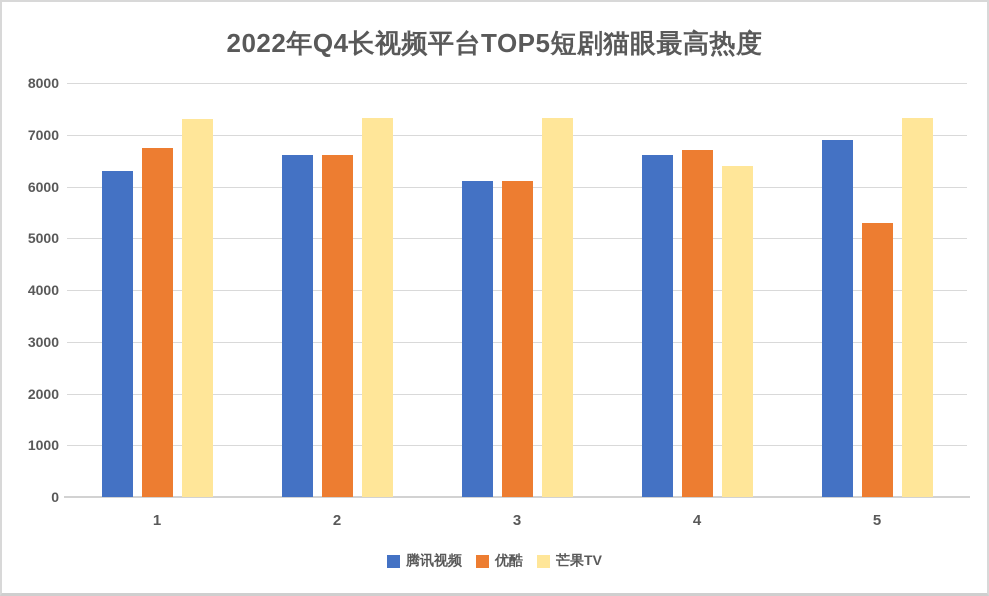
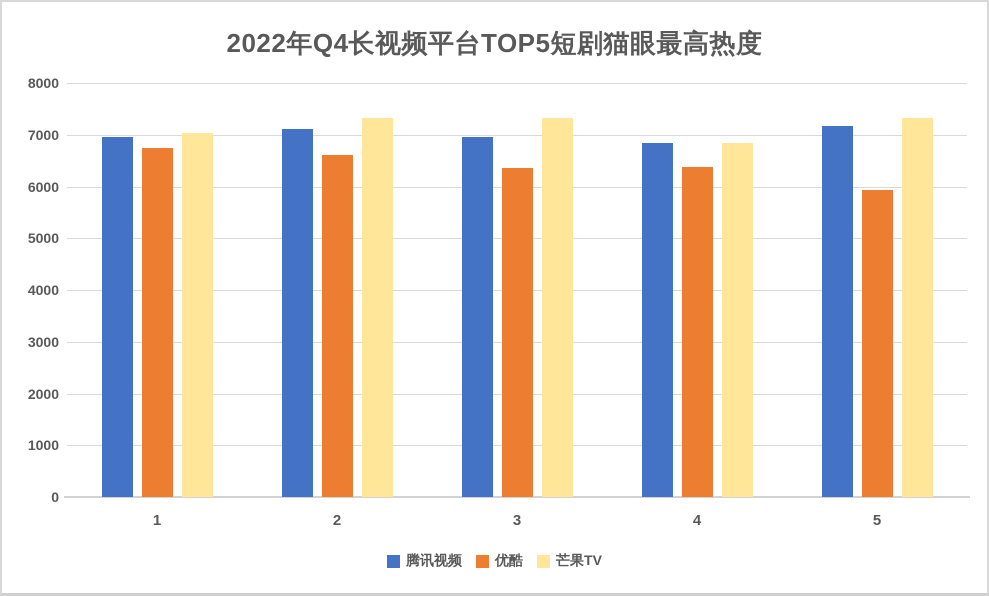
腾讯视频/1: 6300 -> 7000
芒果TV/1: 7300 -> 7000
腾讯视频/2: 6600 -> 7100
腾讯视频/3: 6100 -> 7000
优酷/3: 6100 -> 6400
腾讯视频/4: 6600 -> 6800
优酷/4: 6700 -> 6400
芒果TV/4: 6400 -> 6800
腾讯视频/5: 6900 -> 7200
优酷/5: 5300 -> 5900
